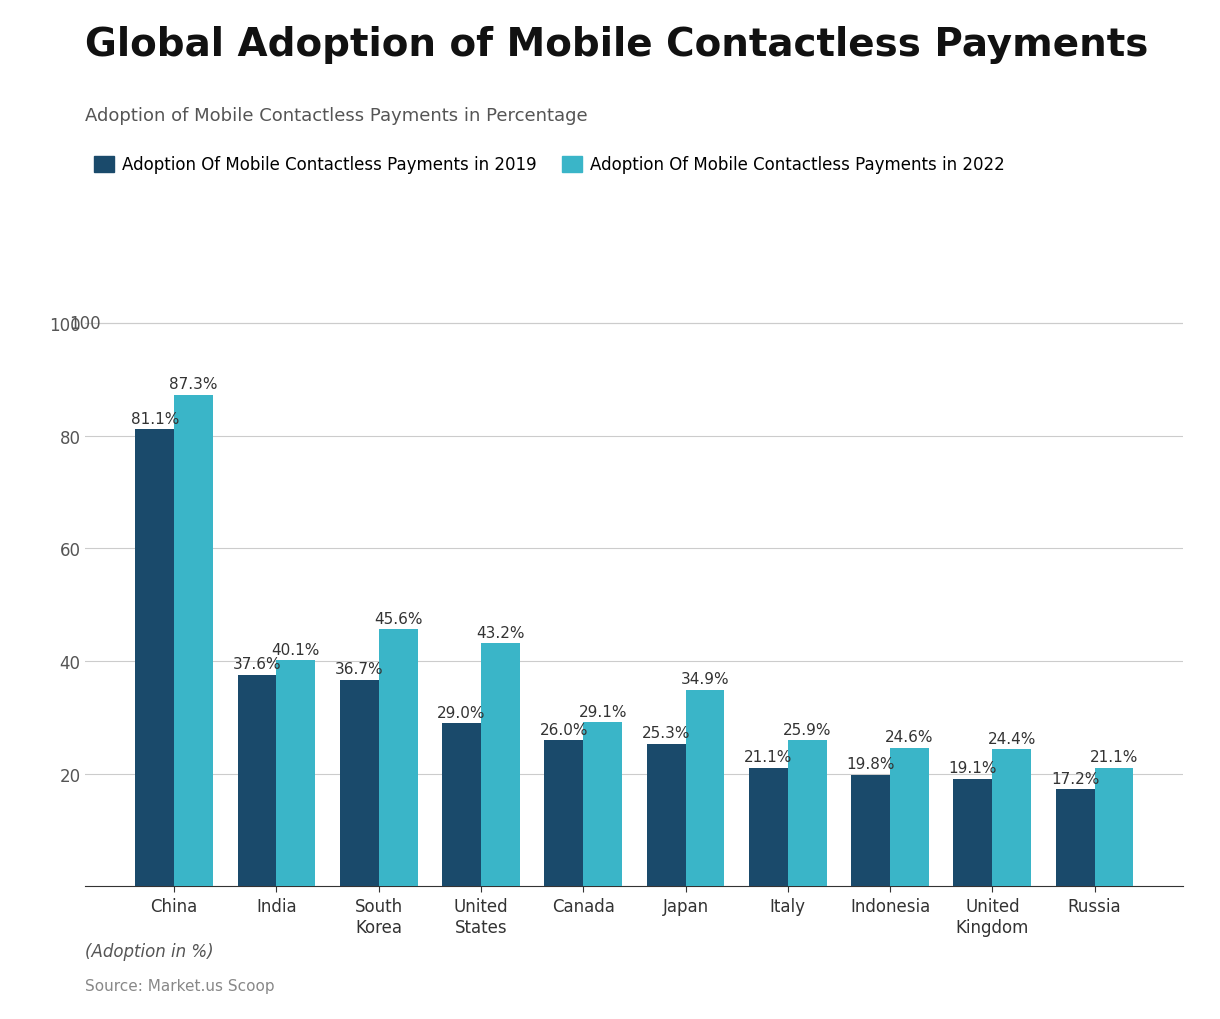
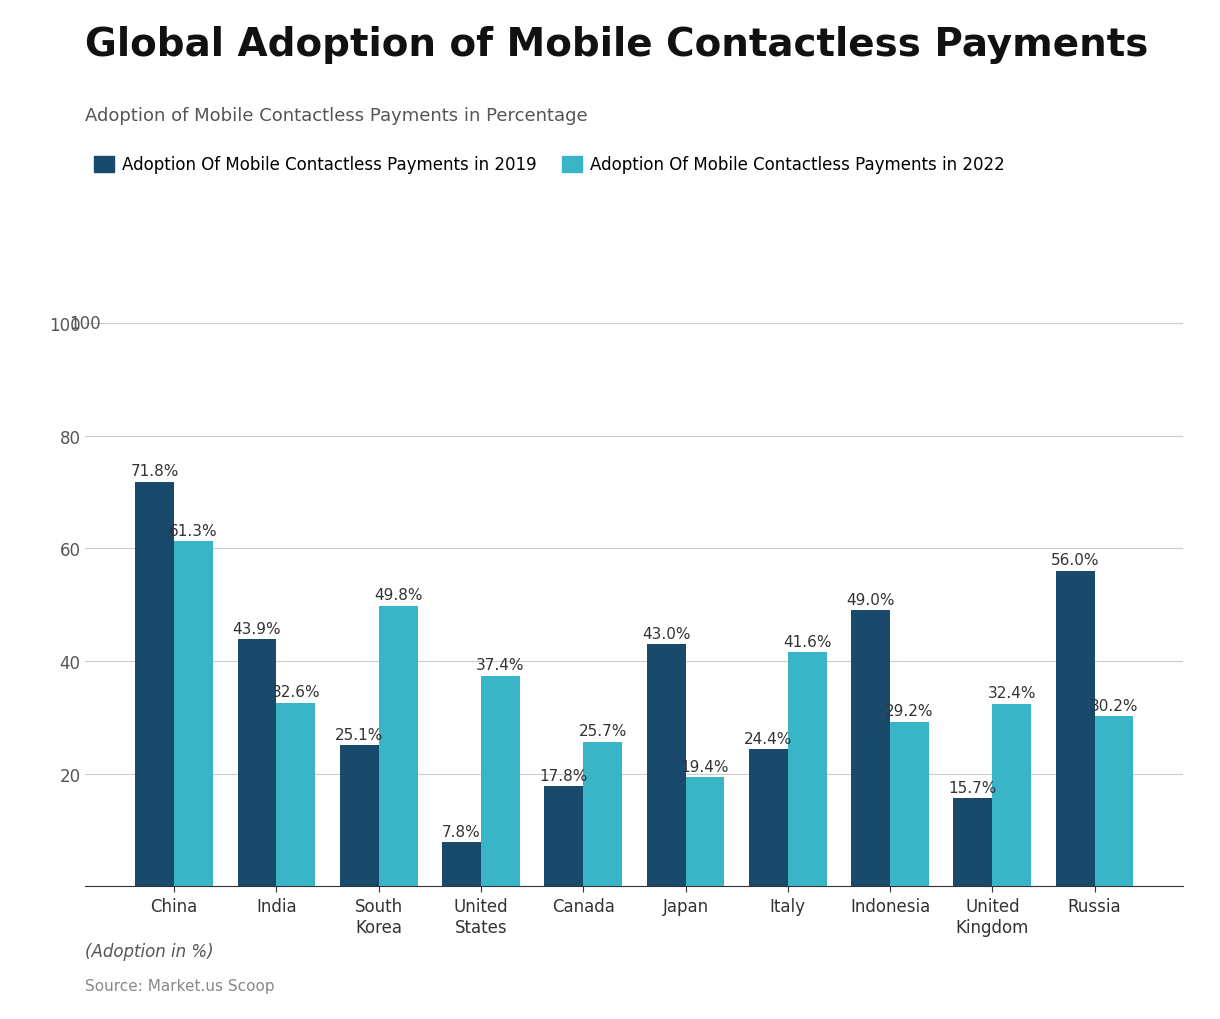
Adoption Of Mobile Contactless Payments in 2019/China: 81.1% -> 71.8%
Adoption Of Mobile Contactless Payments in 2022/China: 87.3% -> 61.3%
Adoption Of Mobile Contactless Payments in 2019/India: 37.6% -> 43.9%
Adoption Of Mobile Contactless Payments in 2022/India: 40.1% -> 32.6%
Adoption Of Mobile Contactless Payments in 2019/South Korea: 36.7% -> 25.1%
Adoption Of Mobile Contactless Payments in 2022/South Korea: 45.6% -> 49.8%
Adoption Of Mobile Contactless Payments in 2019/United States: 29.0% -> 7.8%
Adoption Of Mobile Contactless Payments in 2022/United States: 43.2% -> 37.4%
Adoption Of Mobile Contactless Payments in 2019/Canada: 26.0% -> 17.8%
Adoption Of Mobile Contactless Payments in 2022/Canada: 29.1% -> 25.7%
Adoption Of Mobile Contactless Payments in 2019/Japan: 25.3% -> 43.0%
Adoption Of Mobile Contactless Payments in 2022/Japan: 34.9% -> 19.4%
Adoption Of Mobile Contactless Payments in 2019/Italy: 21.1% -> 24.4%
Adoption Of Mobile Contactless Payments in 2022/Italy: 25.9% -> 41.6%
Adoption Of Mobile Contactless Payments in 2019/Indonesia: 19.8% -> 49.0%
Adoption Of Mobile Contactless Payments in 2022/Indonesia: 24.6% -> 29.2%
Adoption Of Mobile Contactless Payments in 2019/United Kingdom: 19.1% -> 15.7%
Adoption Of Mobile Contactless Payments in 2022/United Kingdom: 24.4% -> 32.4%
Adoption Of Mobile Contactless Payments in 2019/Russia: 17.2% -> 56.0%
Adoption Of Mobile Contactless Payments in 2022/Russia: 21.1% -> 30.2%
